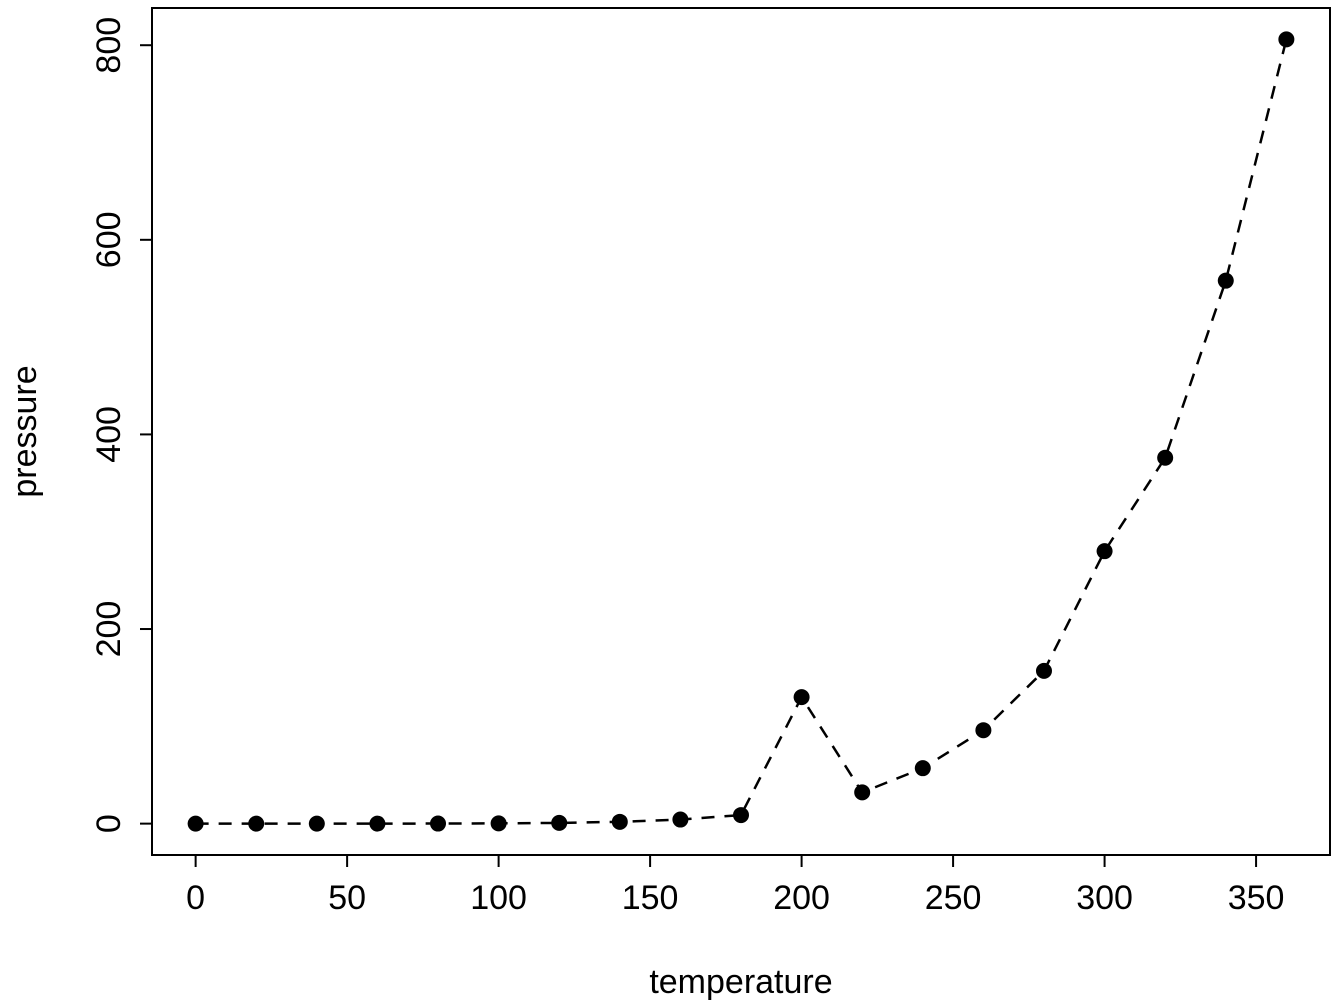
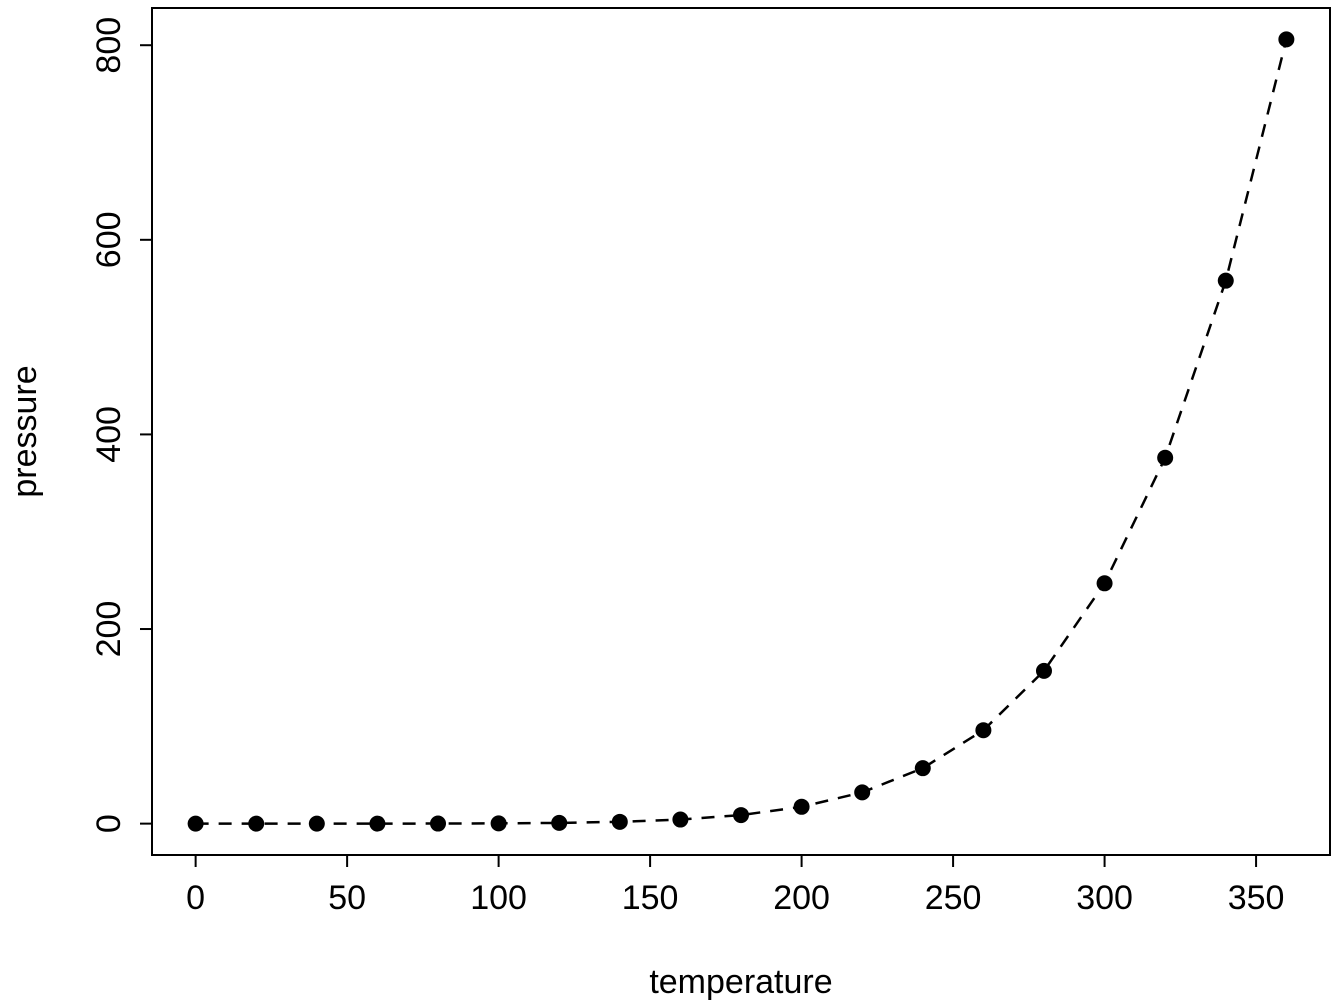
200: 130 -> 20
300: 280 -> 250
